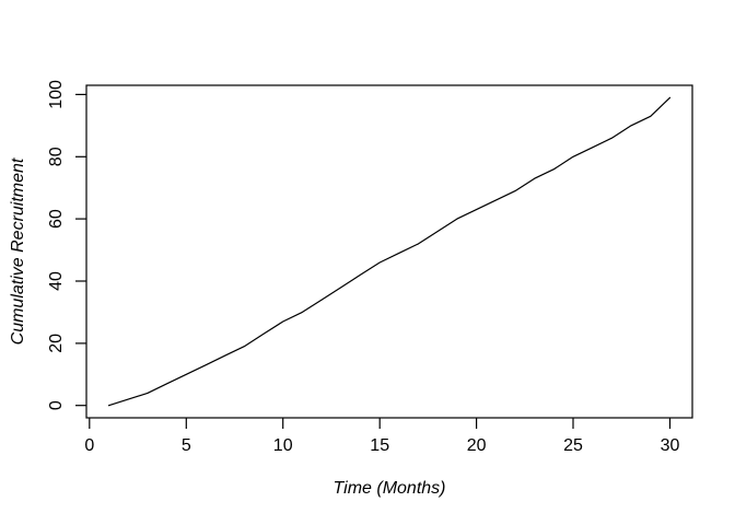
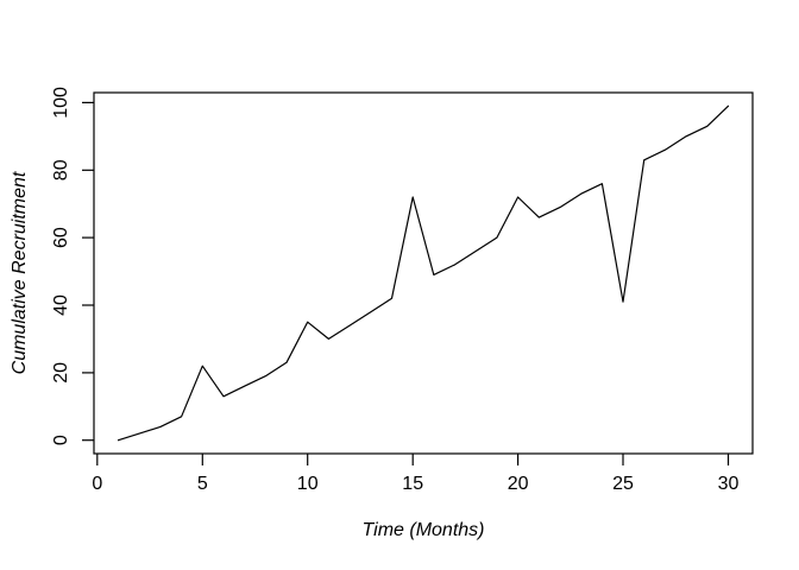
5: 10 -> 22
10: 27 -> 35
15: 46 -> 72
20: 63 -> 72
25: 80 -> 41
